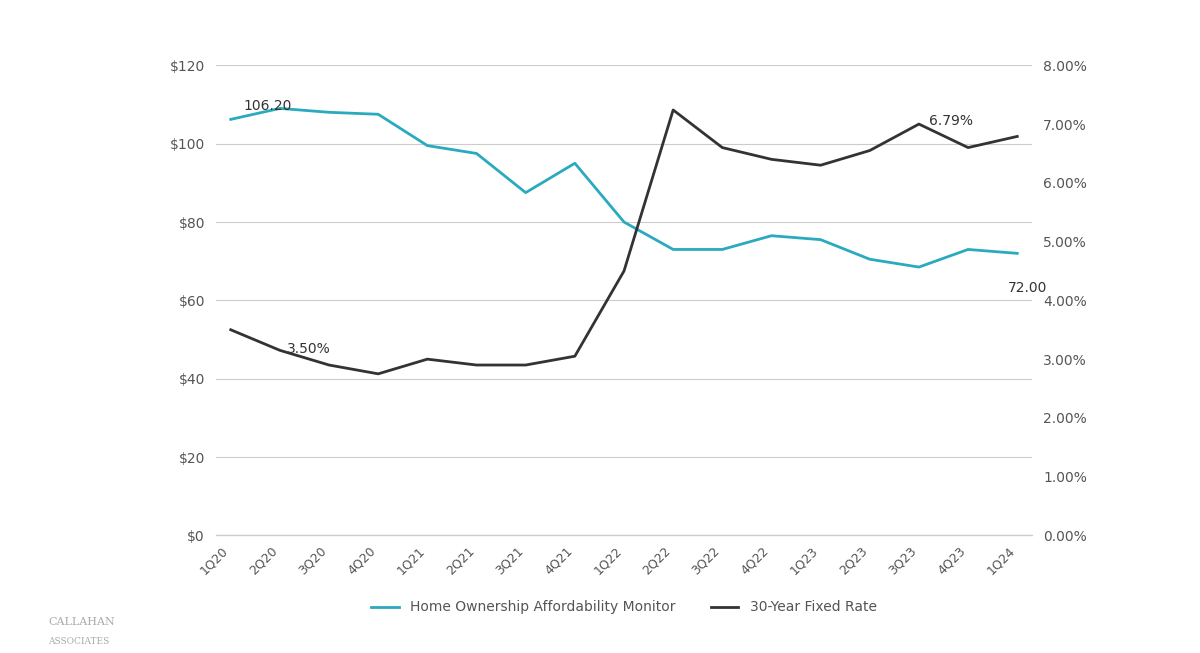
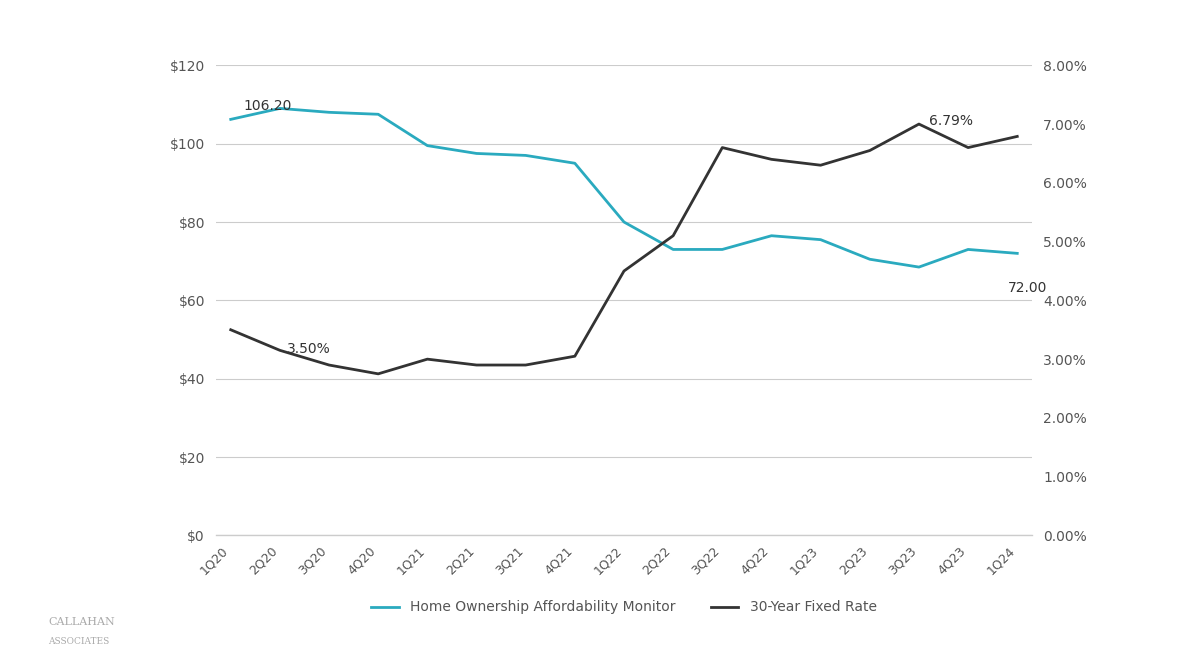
Home Ownership Affordability Monitor/3Q21: $87.5 -> $97.0
30-Year Fixed Rate/2Q22: 7.24% -> 5.10%
